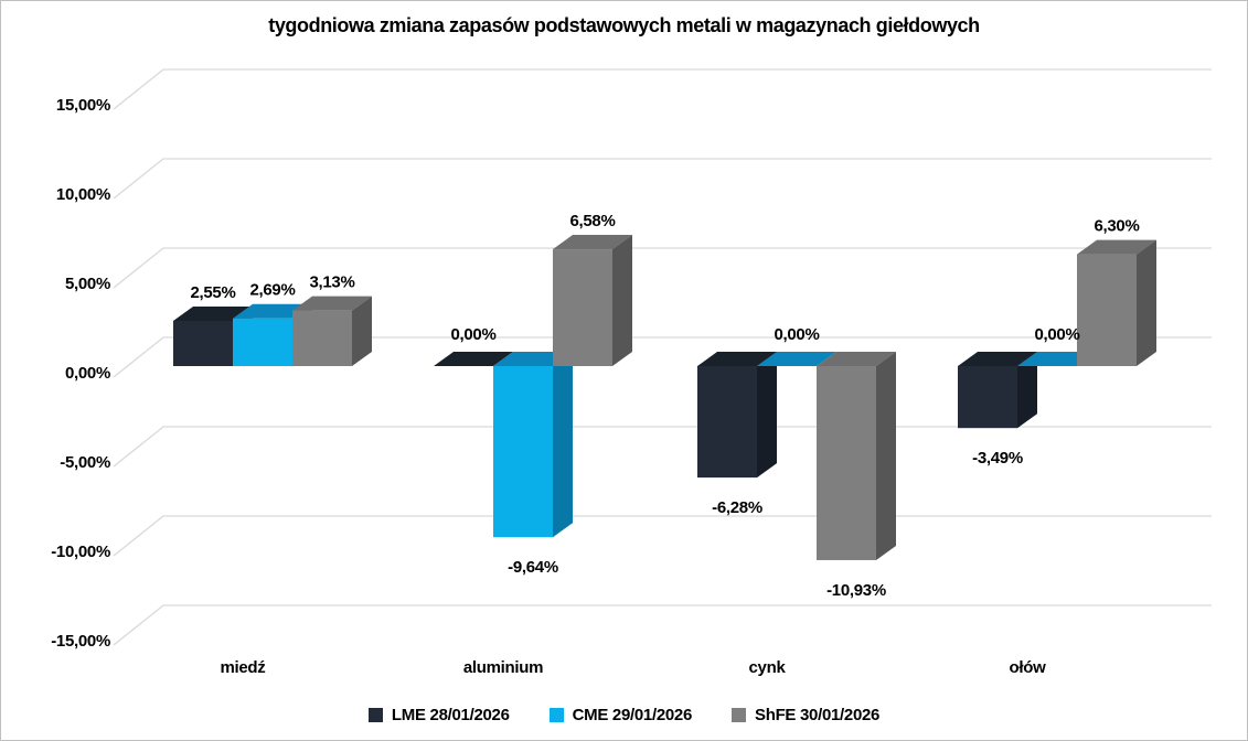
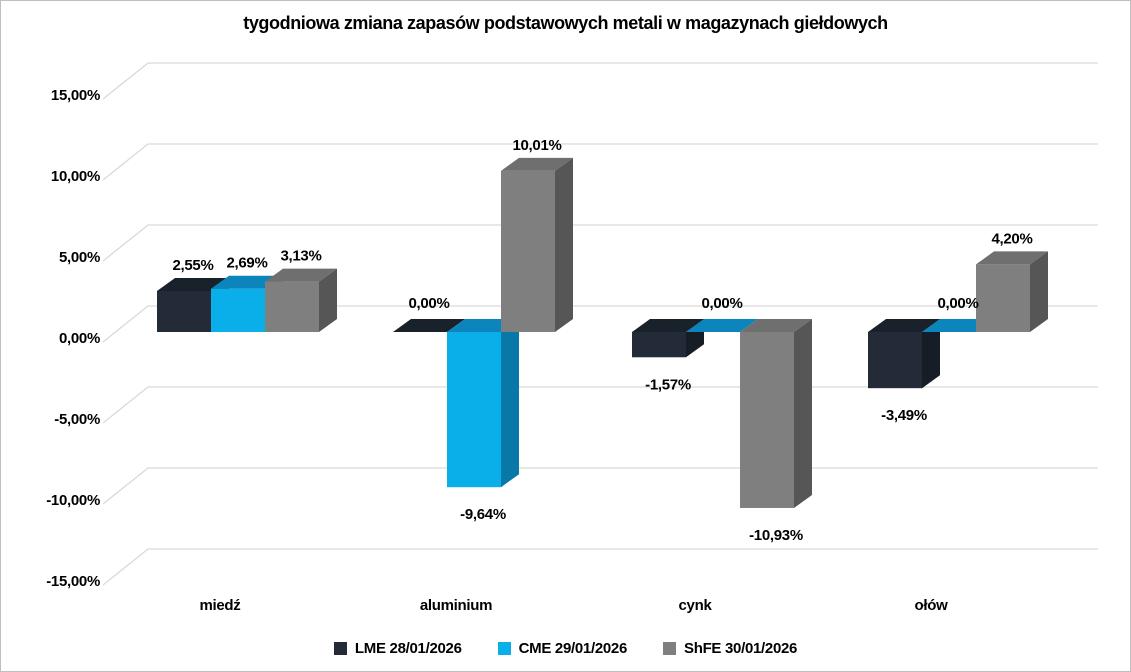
ShFE 30/01/2026/aluminium: 6,58% -> 10,01%
LME 28/01/2026/cynk: -6,28% -> -1,57%
ShFE 30/01/2026/ołów: 6,30% -> 4,20%
